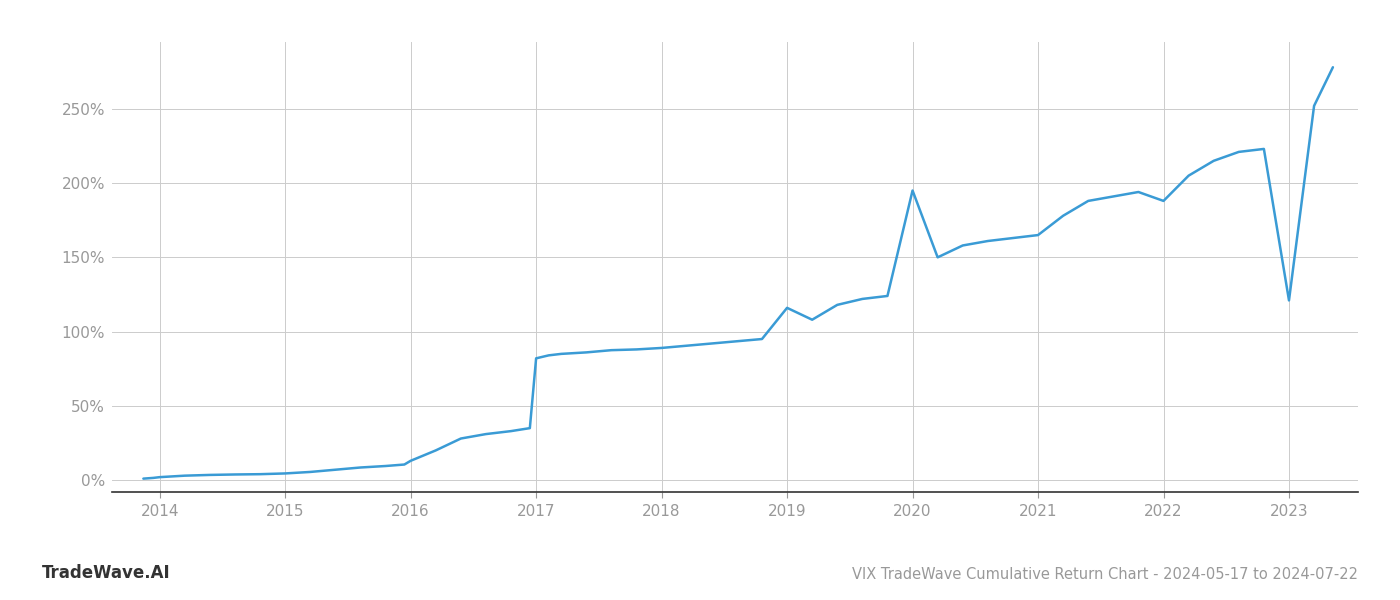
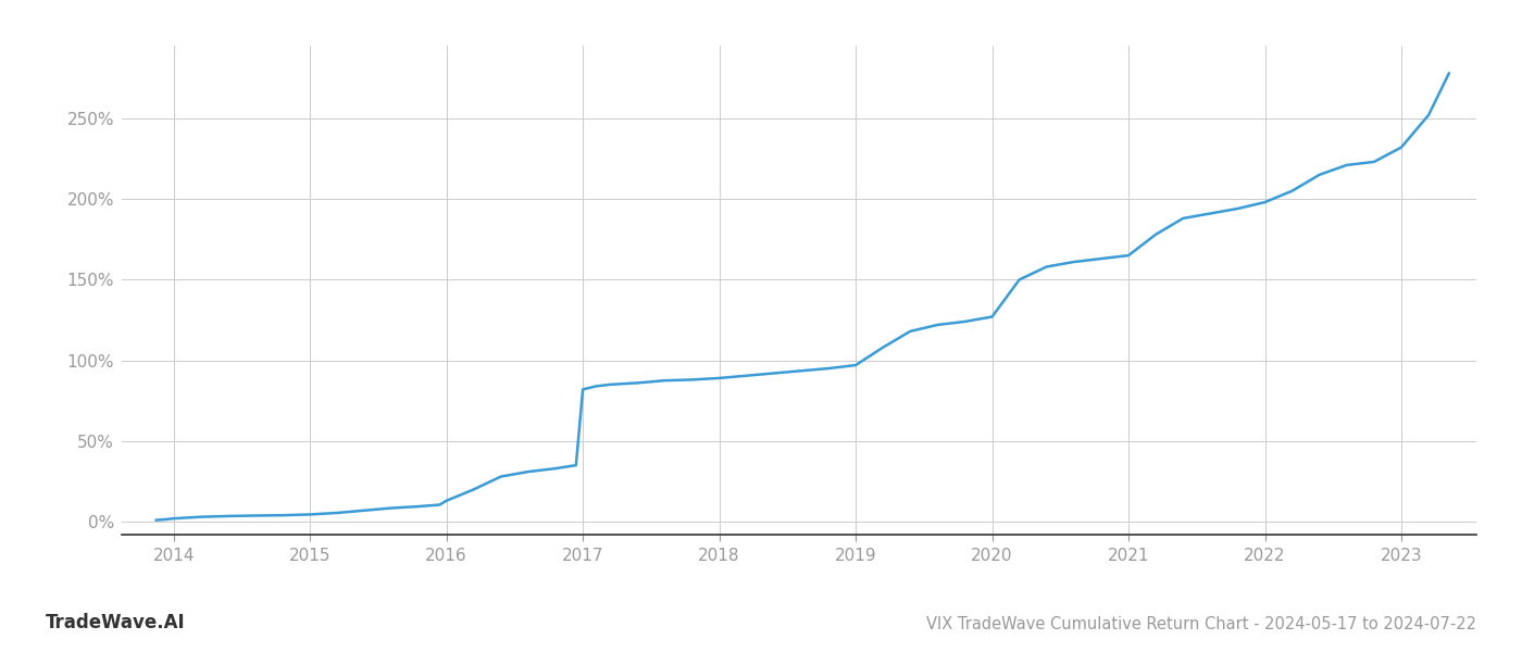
2019: 116% -> 97%
2020: 195% -> 127%
2022: 188% -> 198%
2023: 121% -> 232%
